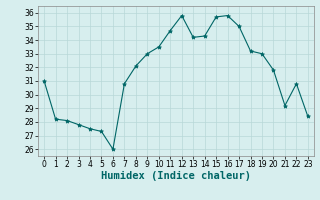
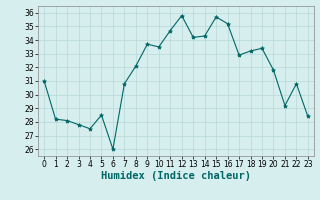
5: 27.3 -> 28.5
9: 33.0 -> 33.7
16: 35.8 -> 35.2
17: 35.0 -> 32.9
19: 33.0 -> 33.4
